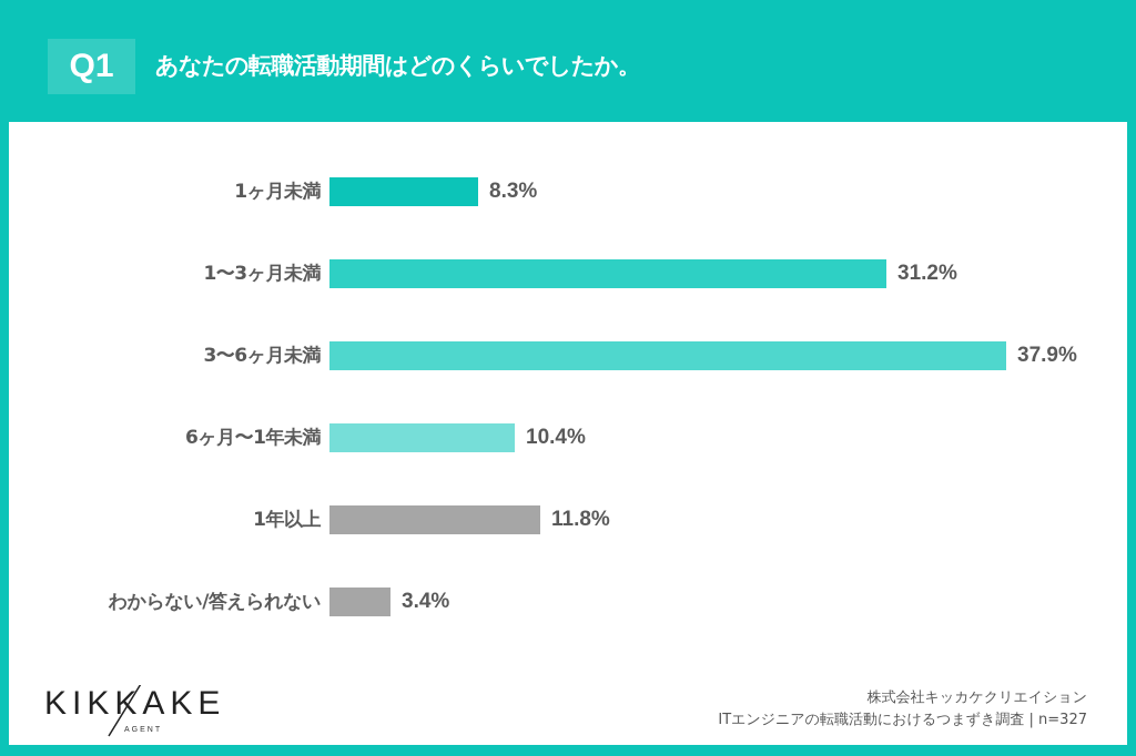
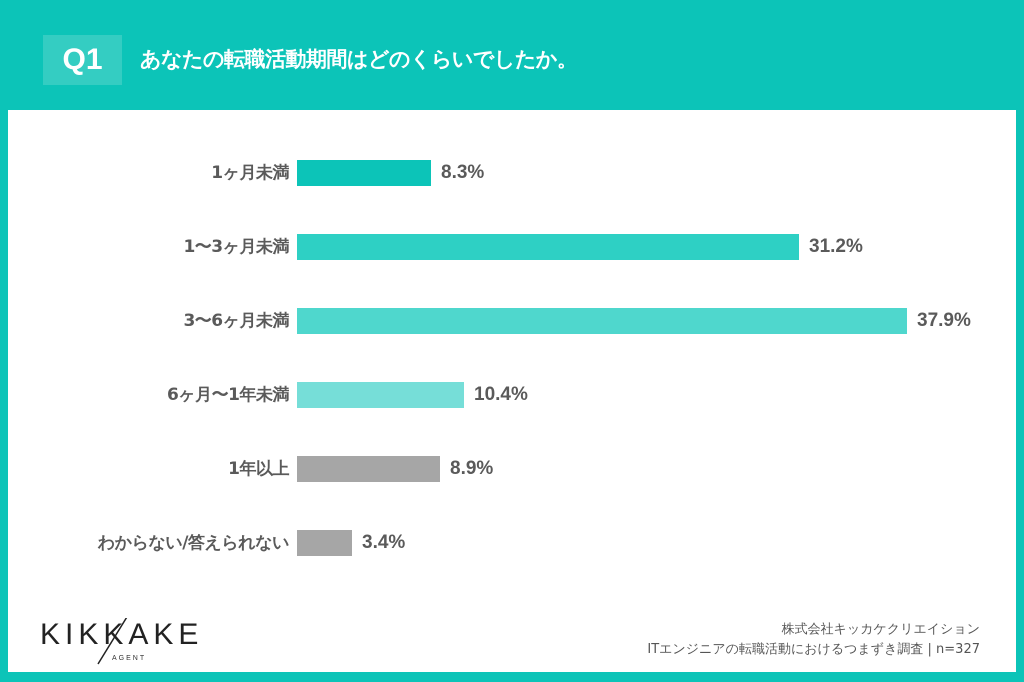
1年以上: 11.8% -> 8.9%
